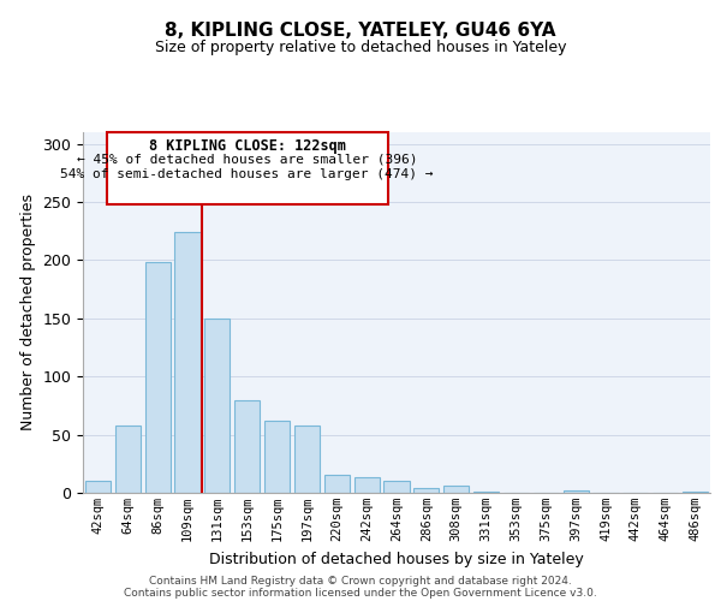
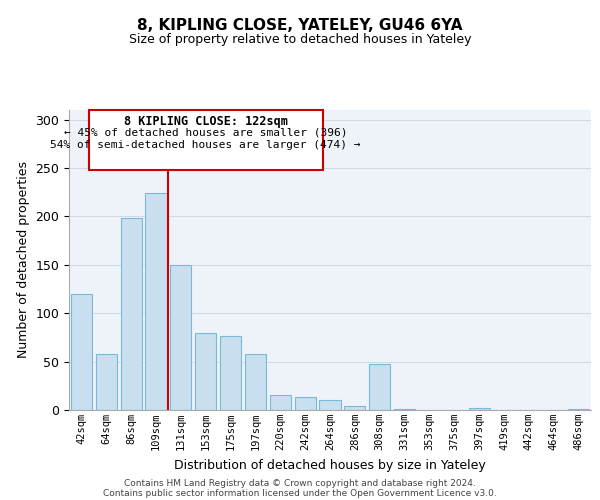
42sqm: 10 -> 120
175sqm: 62 -> 76
308sqm: 6 -> 48
